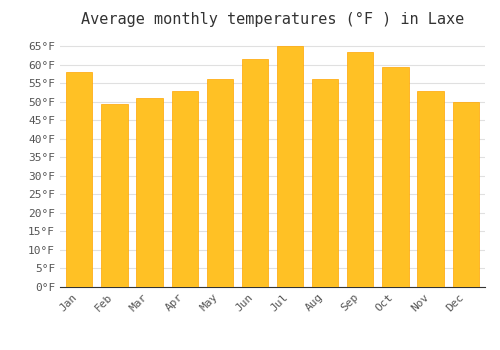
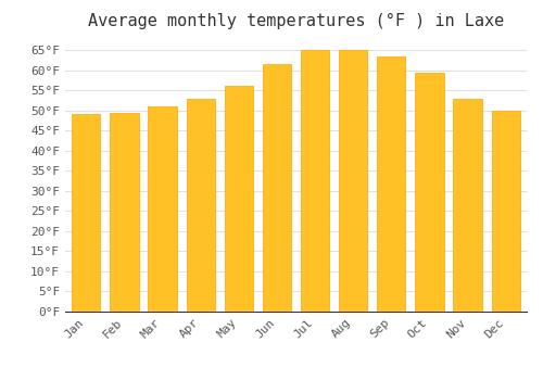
Jan: 58.0°F -> 49.0°F
Aug: 56.0°F -> 65.0°F
